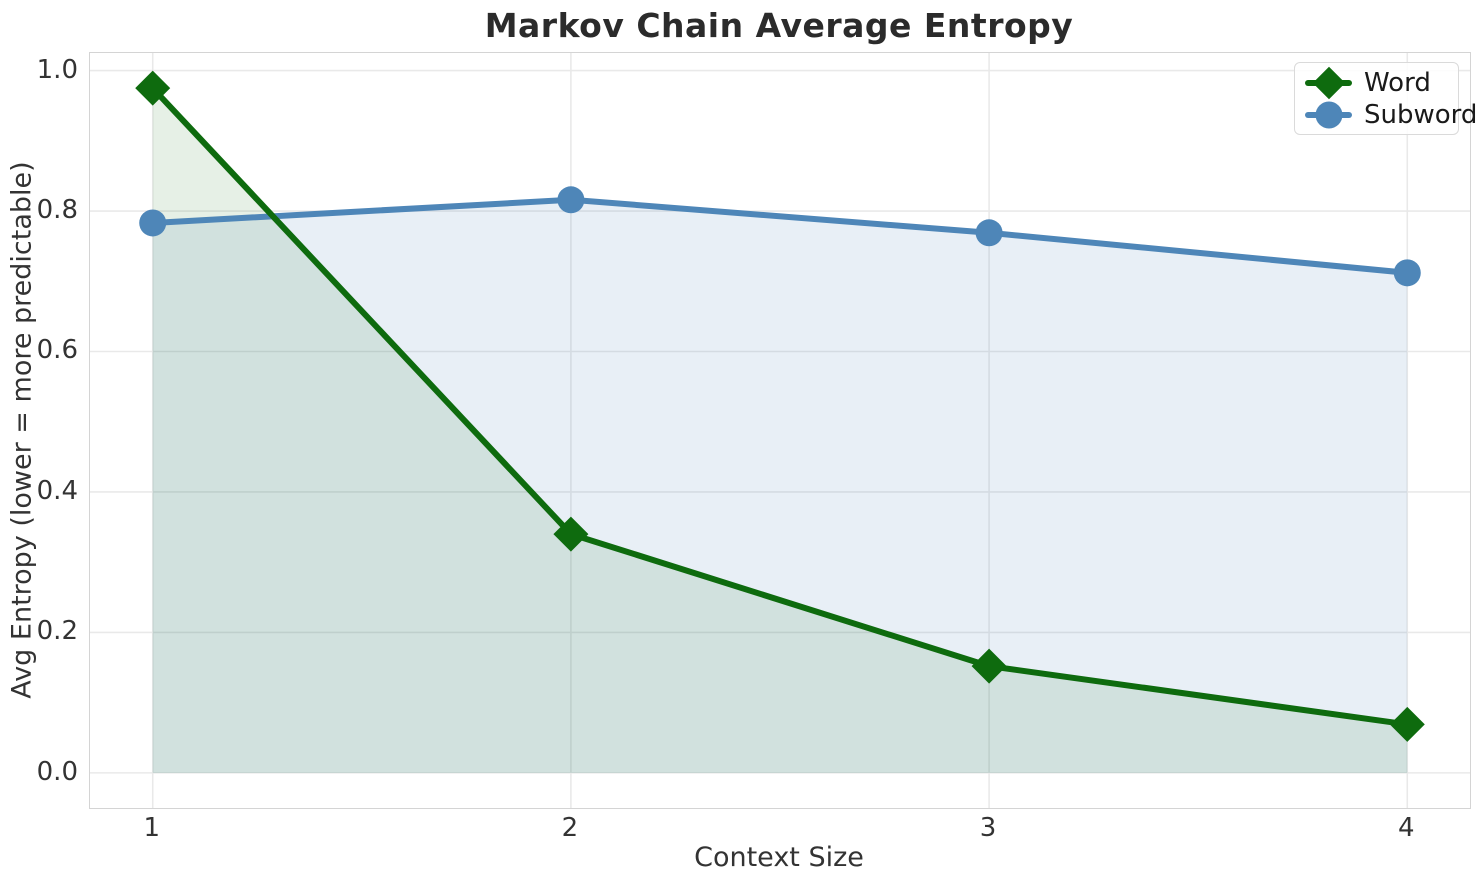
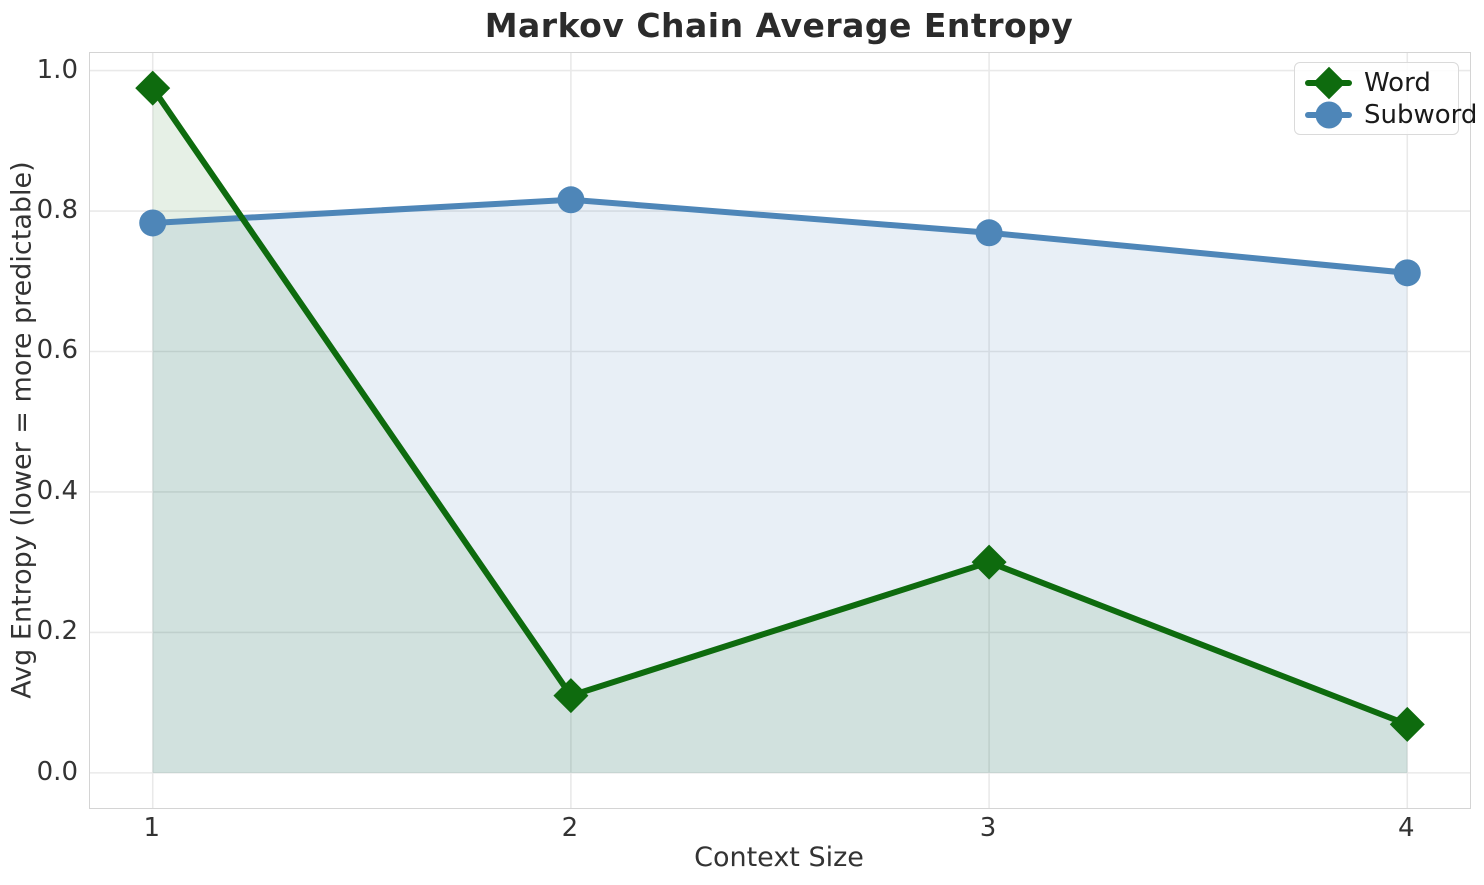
Word/2: 0.34 -> 0.11
Word/3: 0.15 -> 0.30
